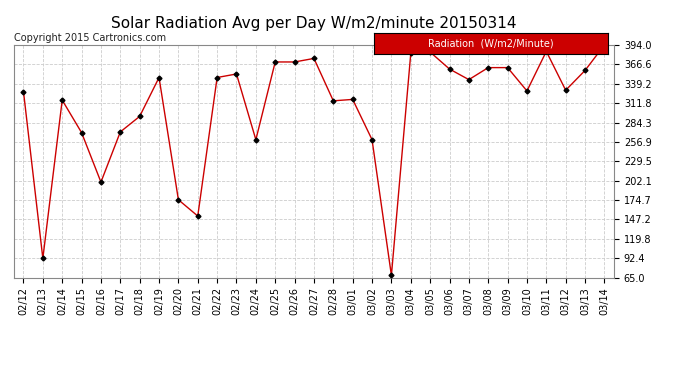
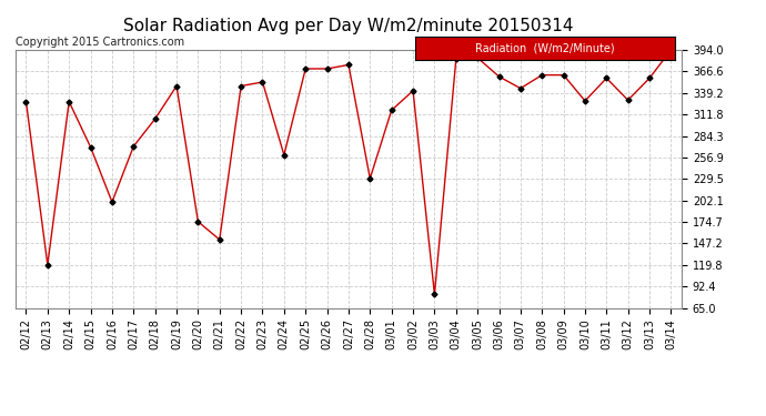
02/13: 92 -> 120
02/14: 316 -> 328
02/18: 293 -> 306
02/28: 315 -> 230
03/02: 260 -> 342
03/03: 68 -> 82
03/11: 385 -> 358
